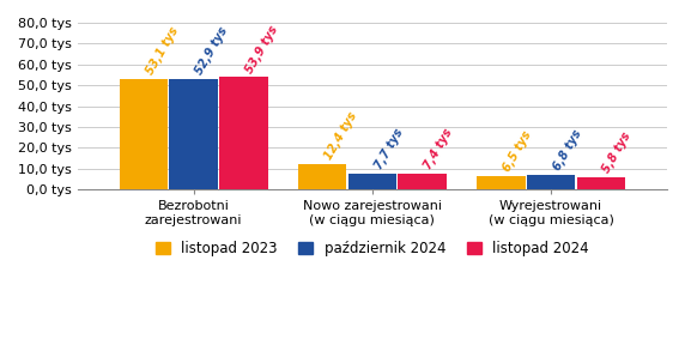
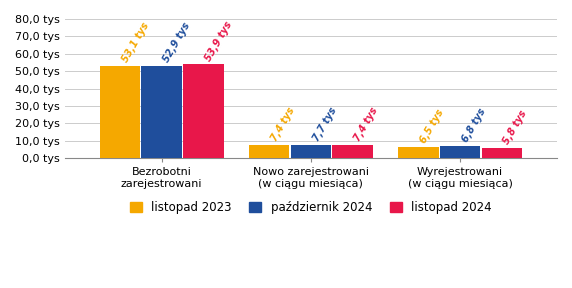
listopad 2023/Nowo zarejestrowani (w ciągu miesiąca): 12,4 -> 7,4
